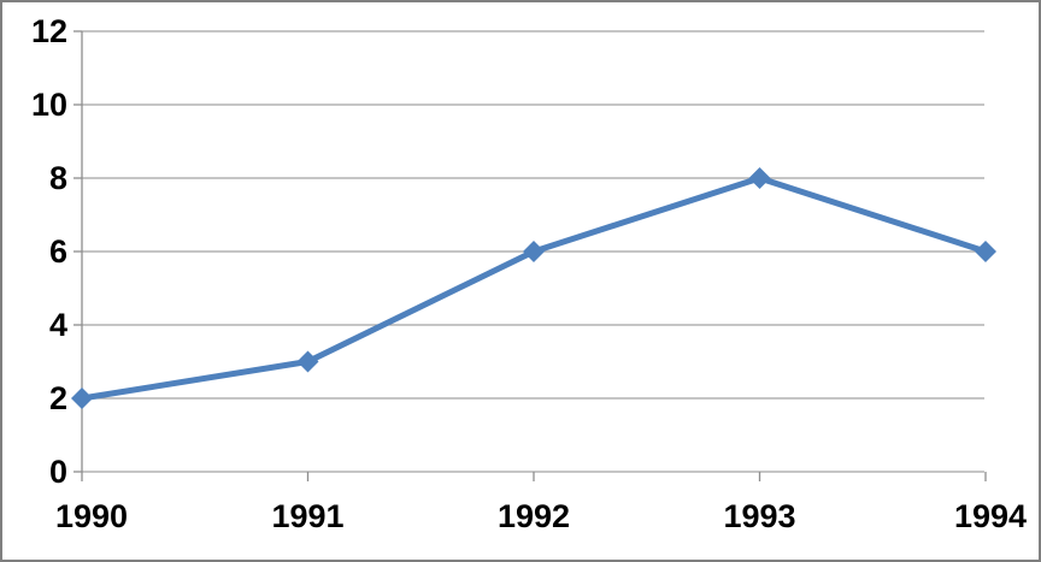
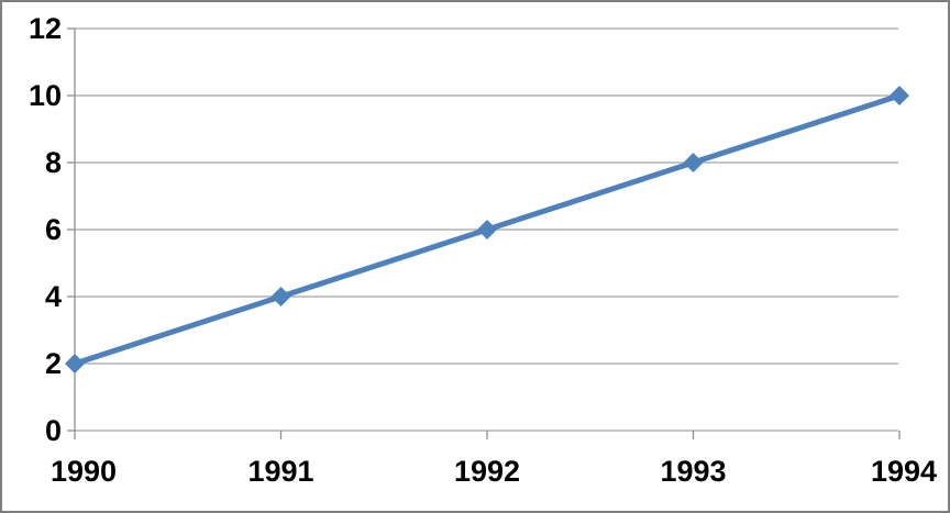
1991: 3 -> 4
1994: 6 -> 10
